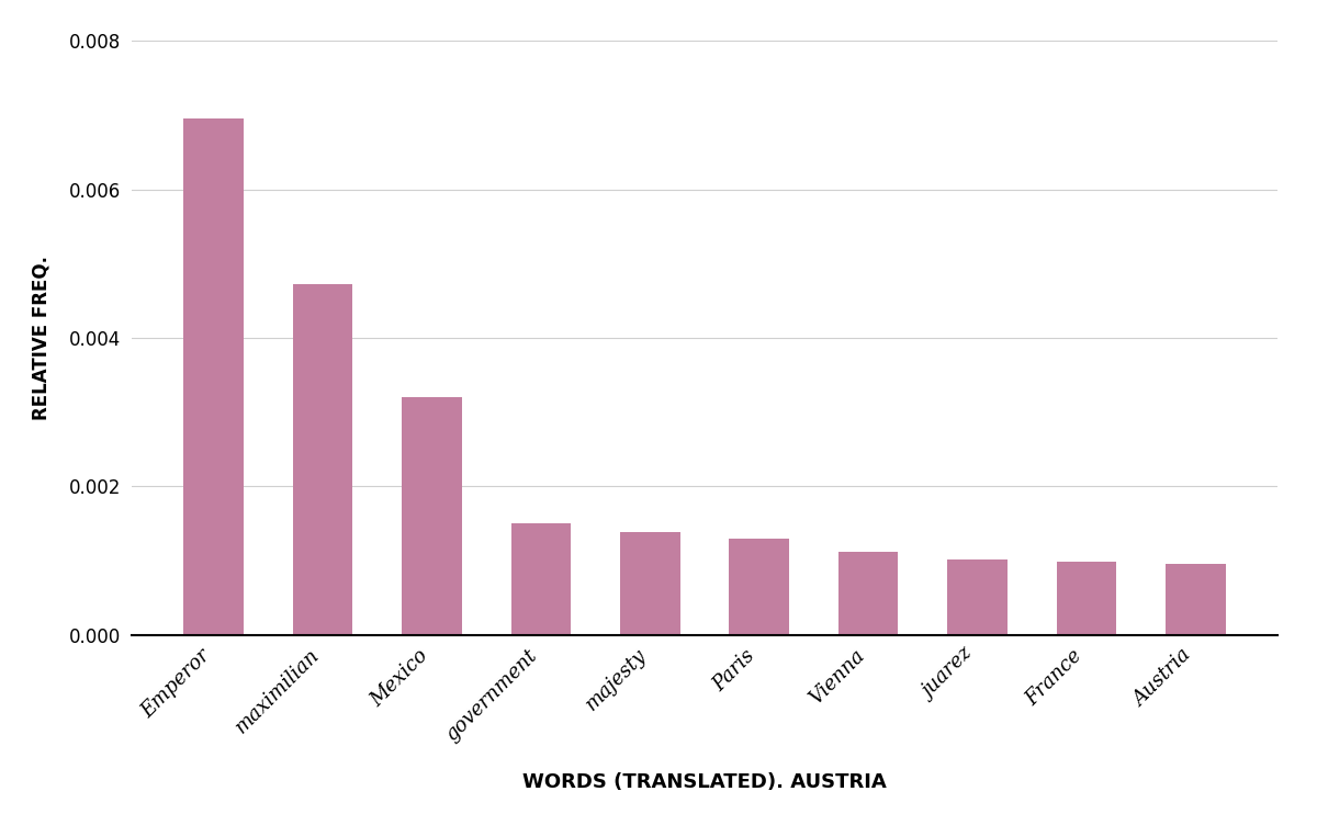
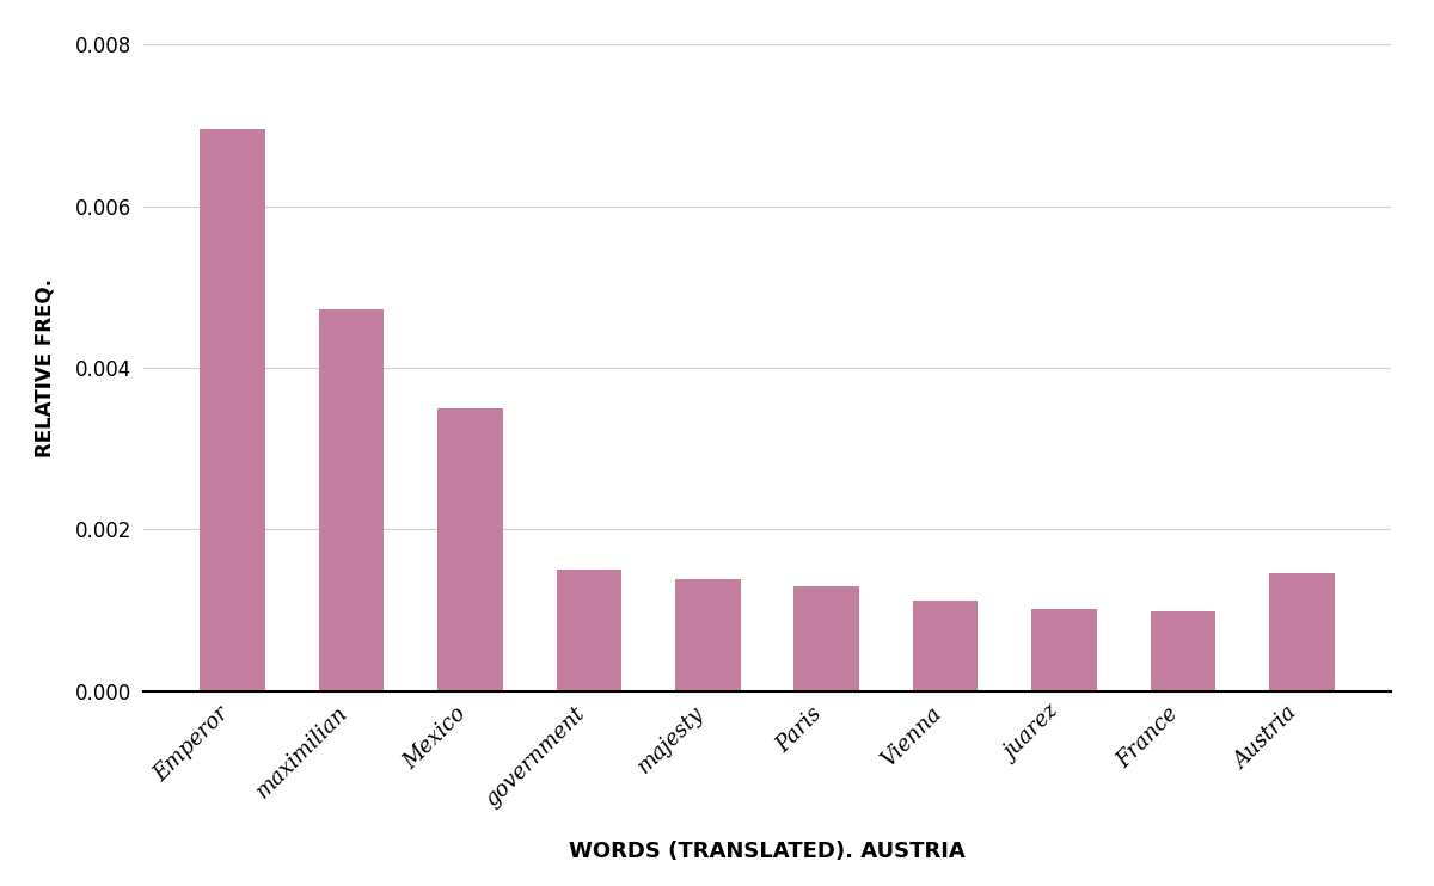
Mexico: 0.00320 -> 0.00350
Austria: 0.00096 -> 0.00146
